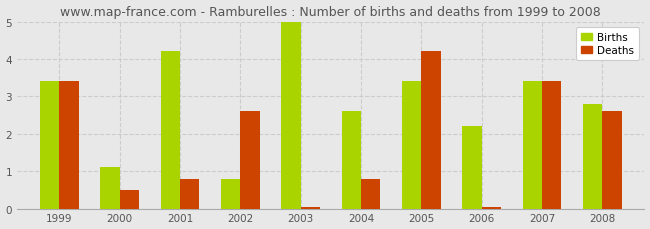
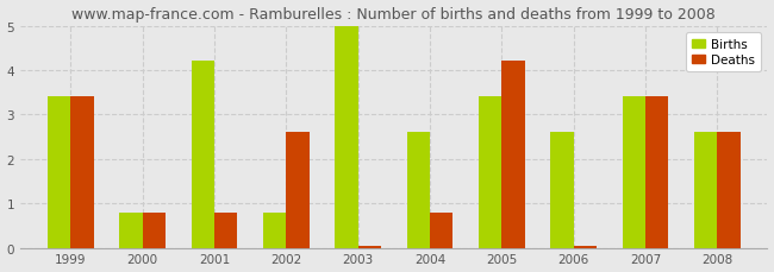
Births/2000: 1.1 -> 0.8
Deaths/2000: 0.50 -> 0.80
Births/2006: 2.2 -> 2.6
Births/2008: 2.8 -> 2.6
